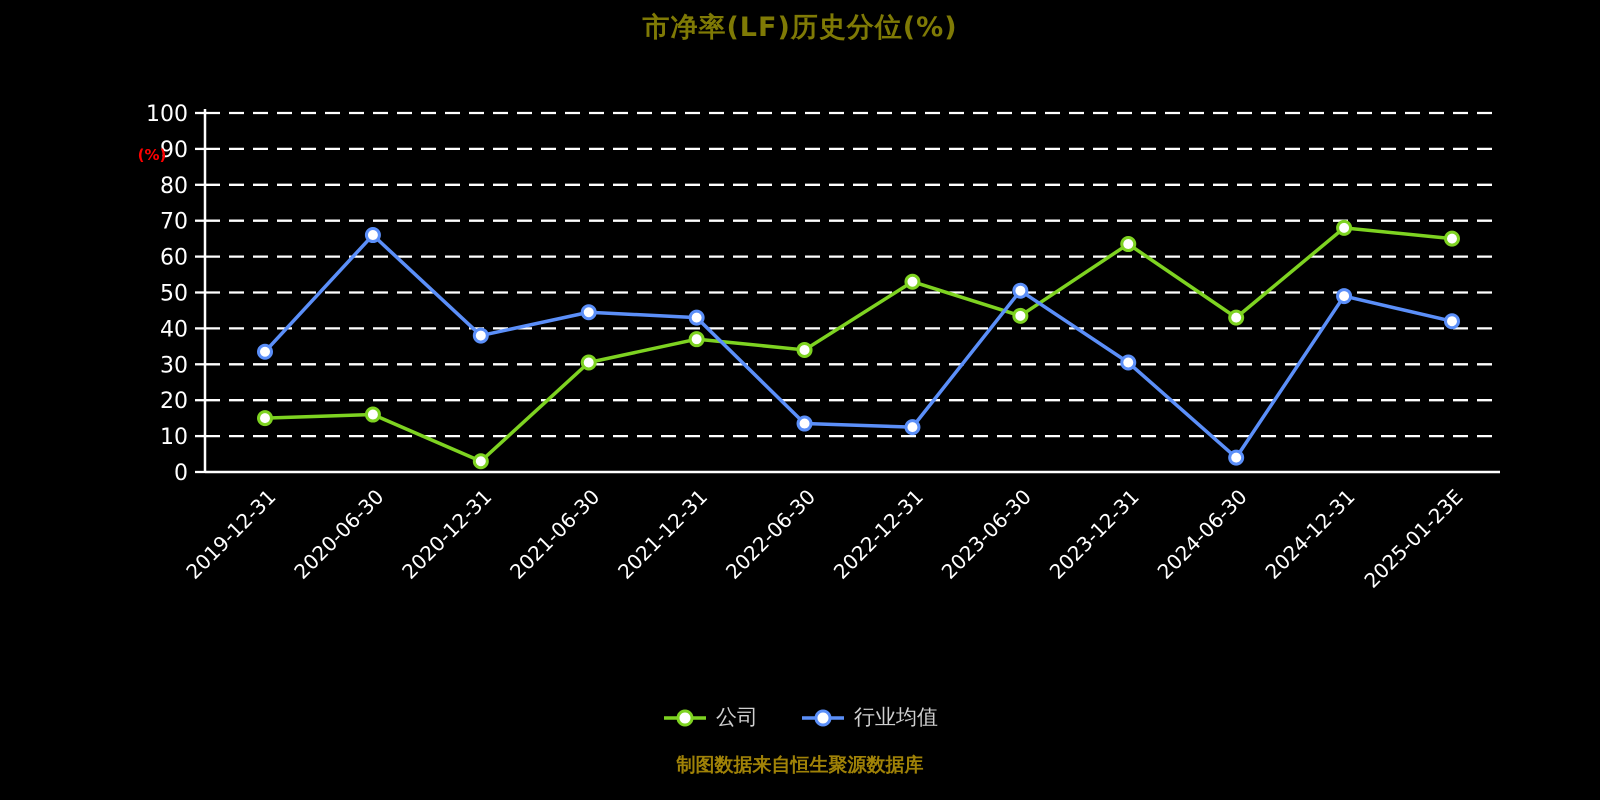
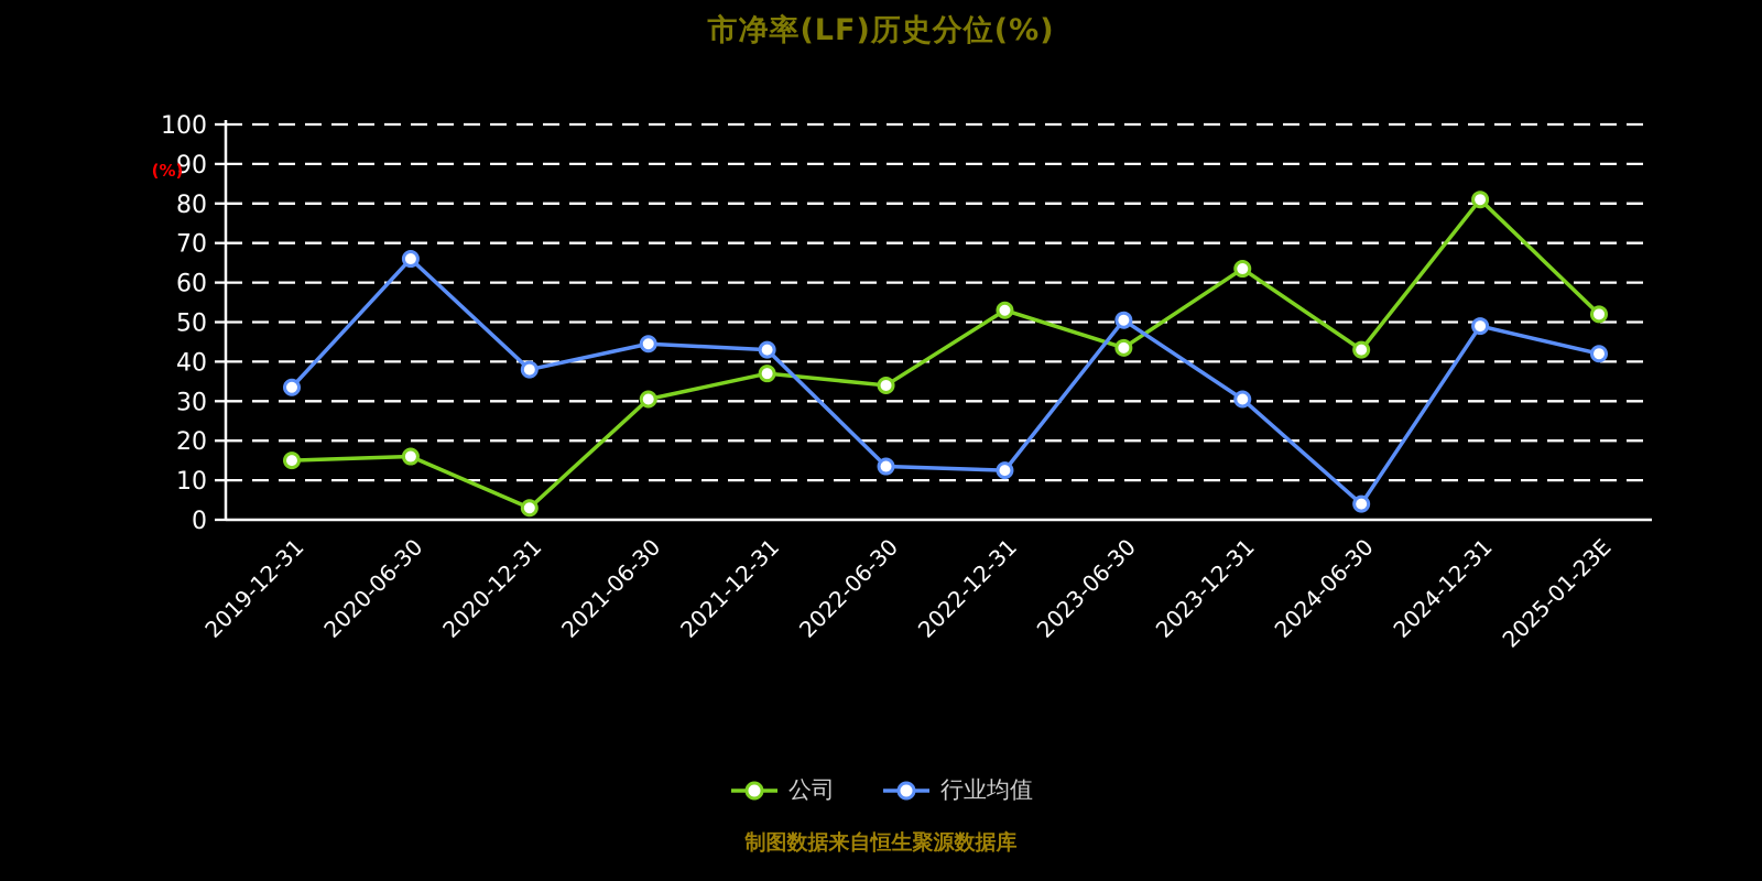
公司/2024-12-31: 68 -> 81
公司/2025-01-23E: 65 -> 52
